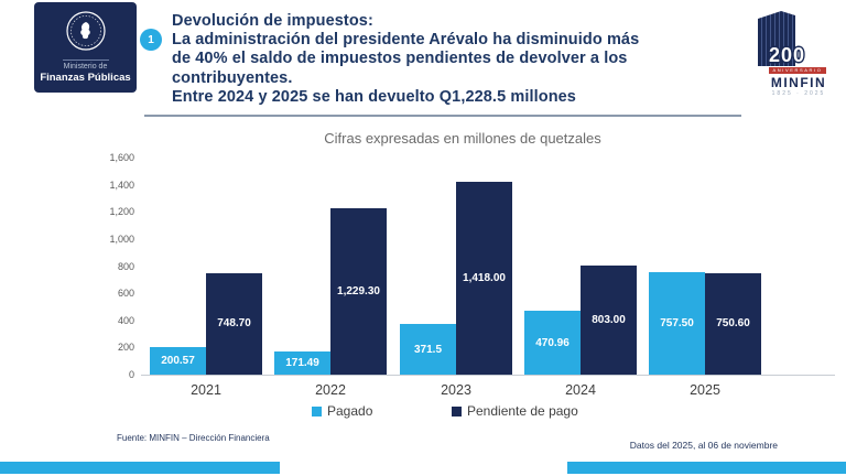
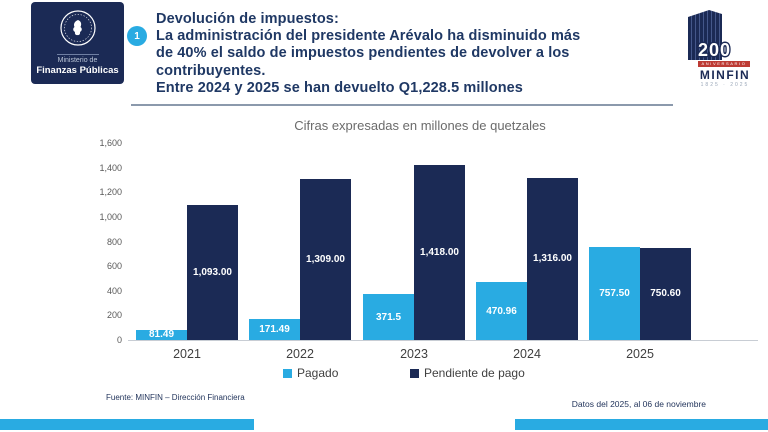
Pagado/2021: 200.57 -> 81.49
Pendiente de pago/2021: 748.70 -> 1,093.00
Pendiente de pago/2022: 1,229.30 -> 1,309.00
Pendiente de pago/2024: 803.00 -> 1,316.00
